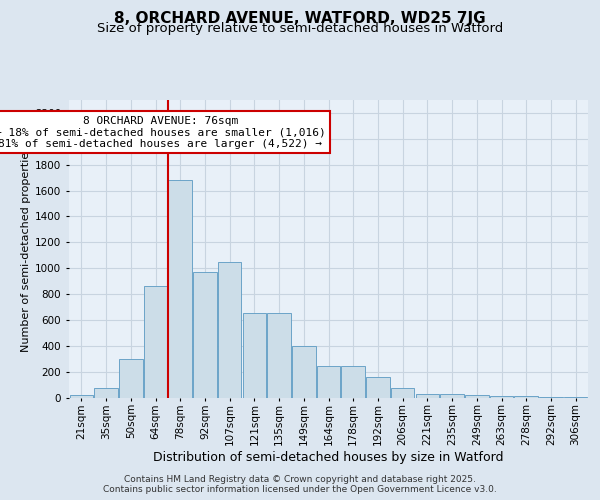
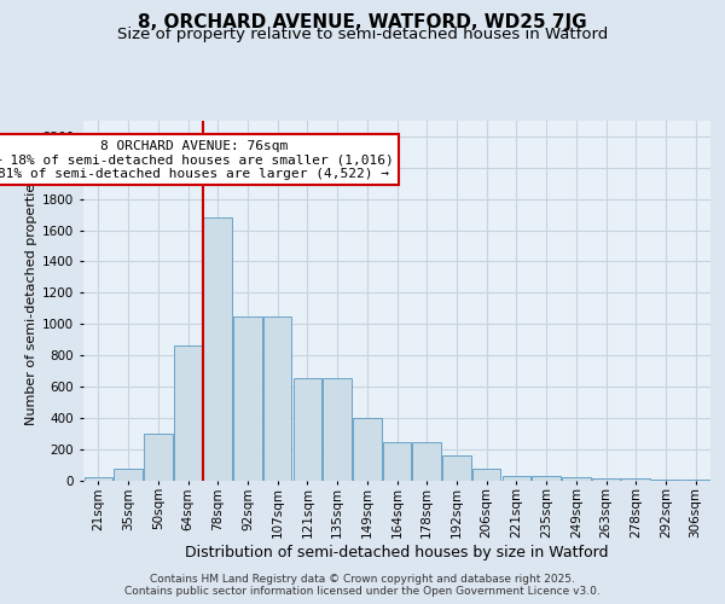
92sqm: 970 -> 1050
